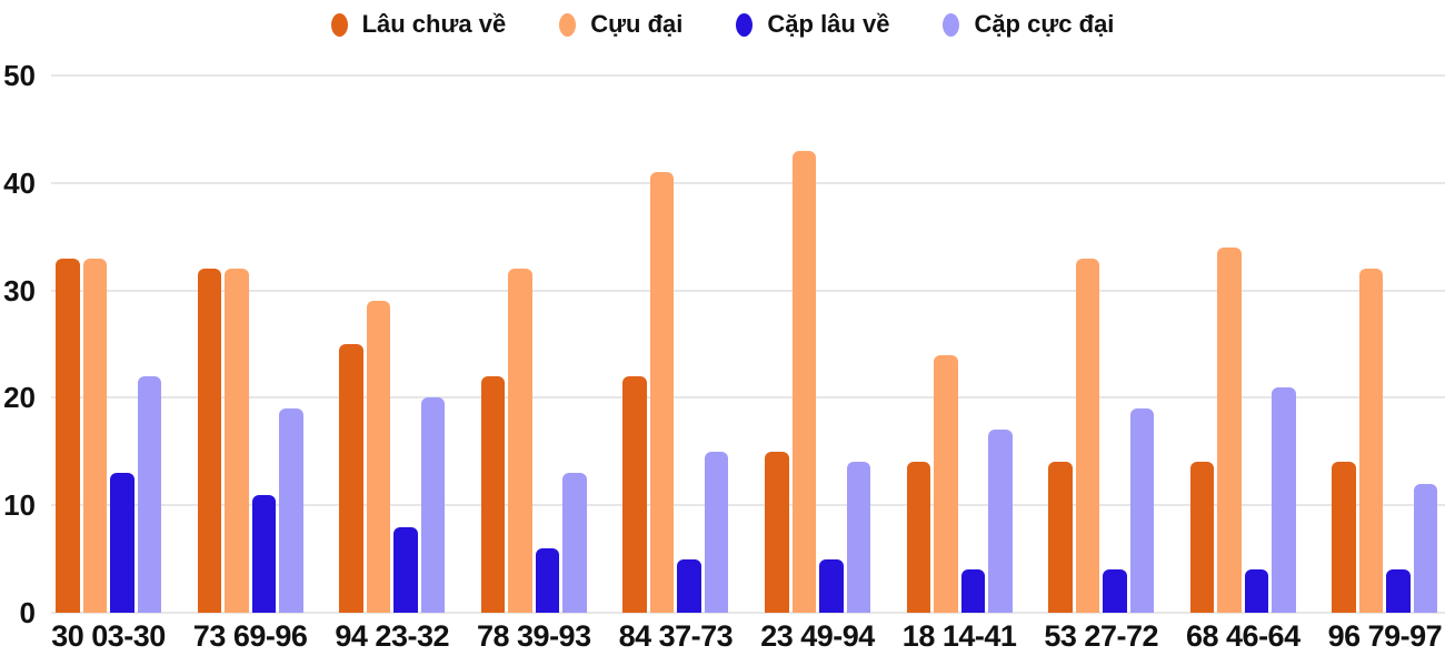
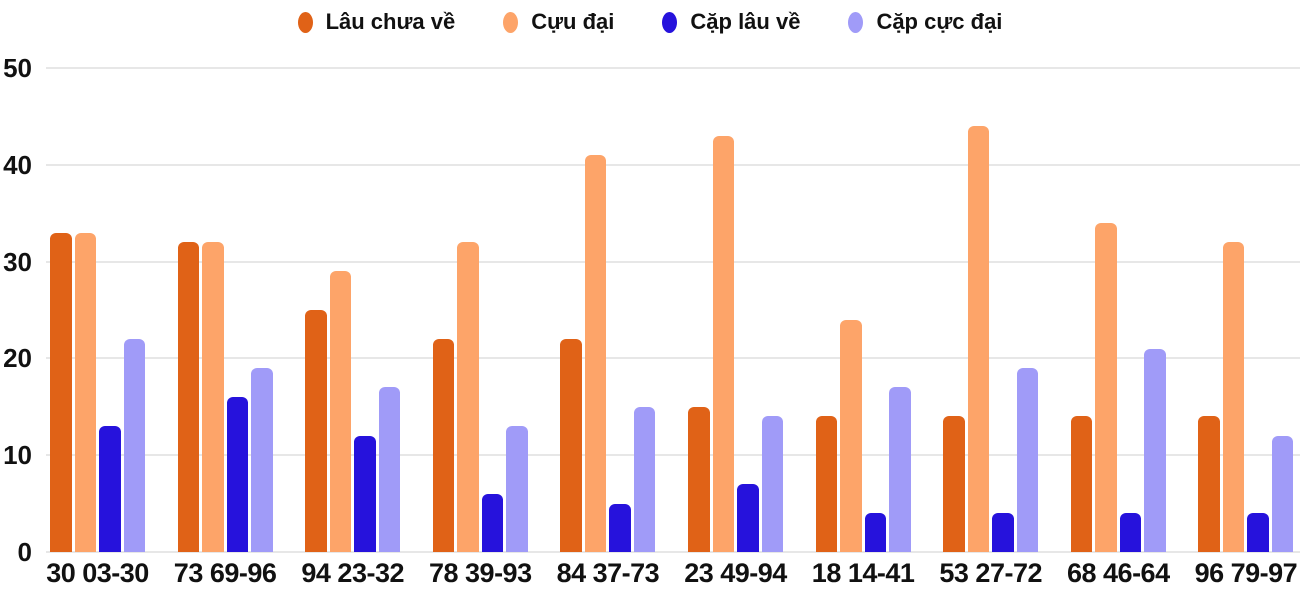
Cặp lâu về/73 69-96: 11 -> 16
Cặp lâu về/94 23-32: 8 -> 12
Cặp cực đại/94 23-32: 20 -> 17
Cặp lâu về/23 49-94: 5 -> 7
Cựu đại/53 27-72: 33 -> 44
